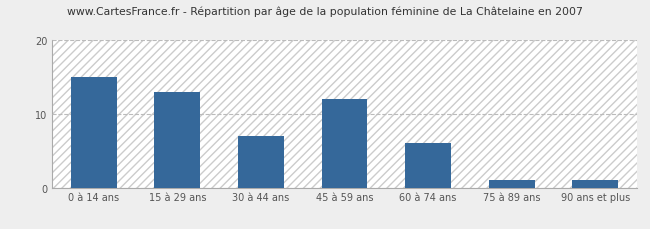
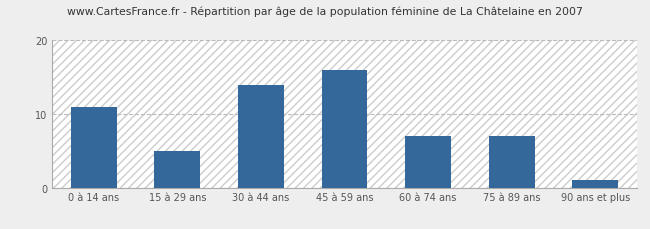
0 à 14 ans: 15 -> 11
15 à 29 ans: 13 -> 5
30 à 44 ans: 7 -> 14
45 à 59 ans: 12 -> 16
60 à 74 ans: 6 -> 7
75 à 89 ans: 1 -> 7
